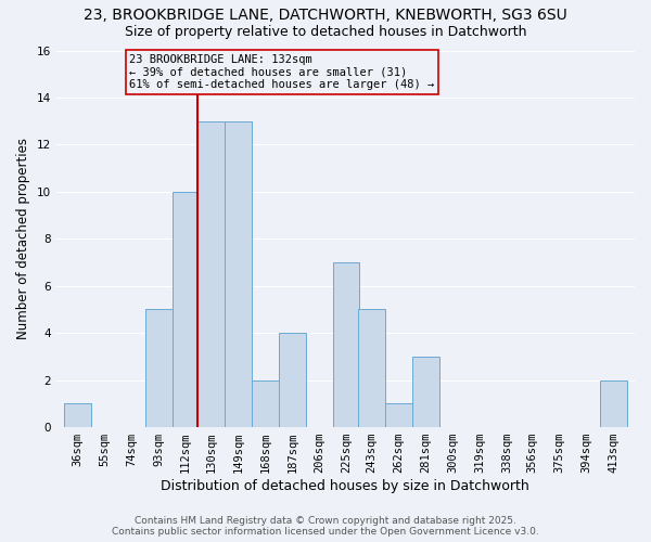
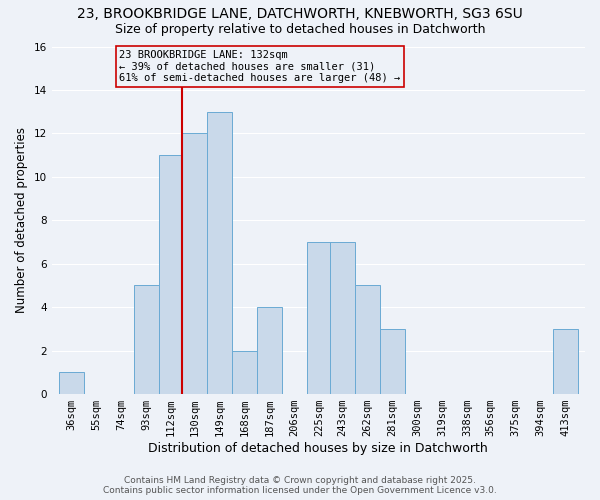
112sqm: 10 -> 11
130sqm: 13 -> 12
243sqm: 5 -> 7
262sqm: 1 -> 5
413sqm: 2 -> 3
